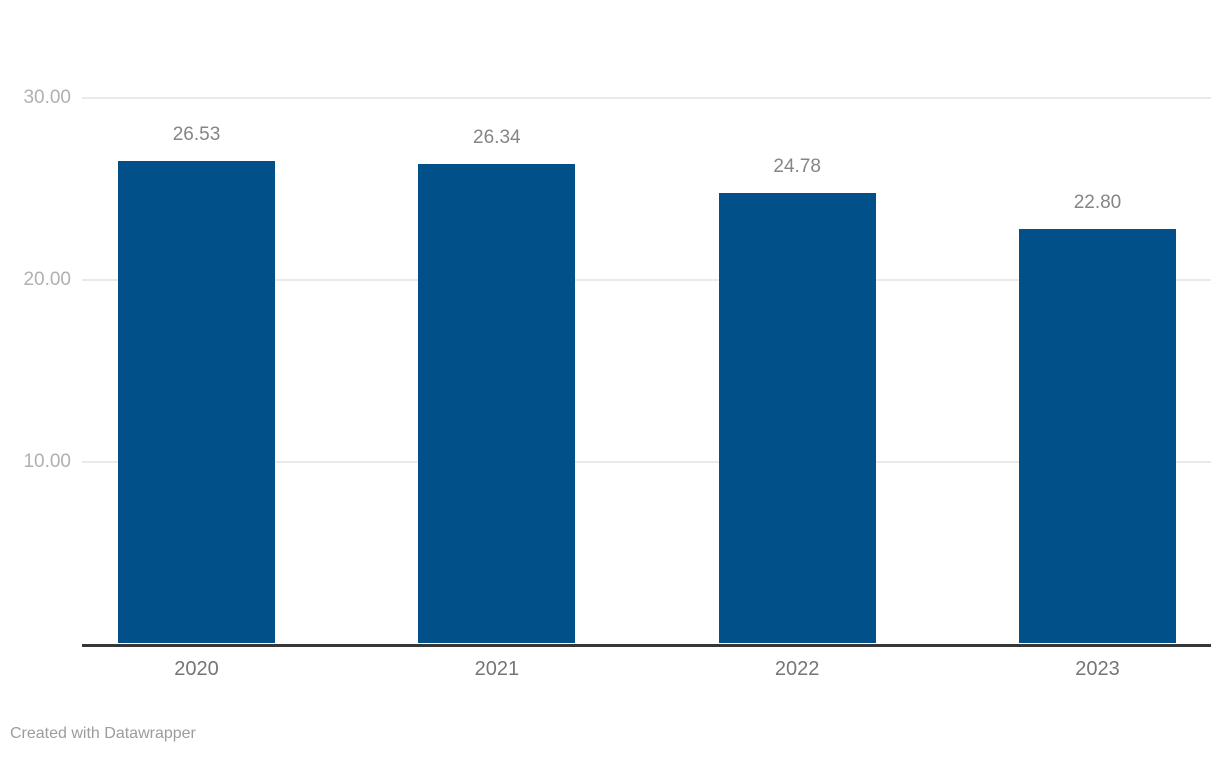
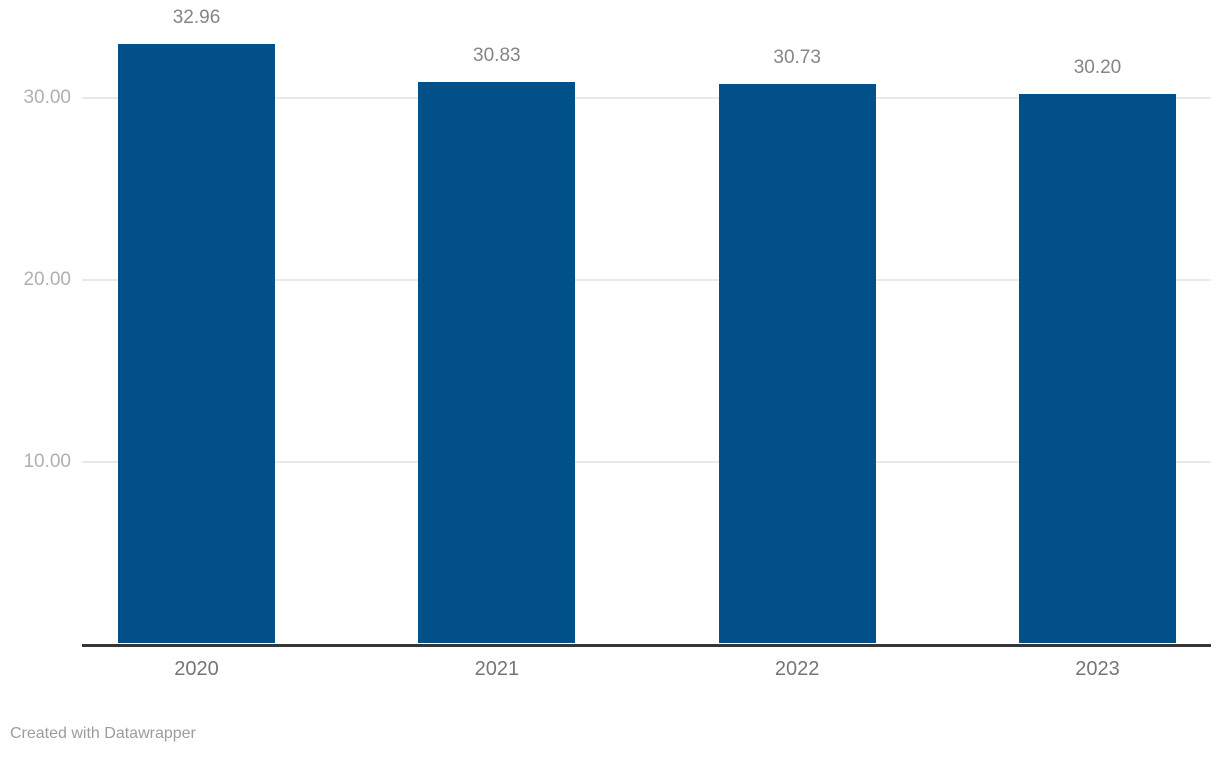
2020: 26.53 -> 32.96
2021: 26.34 -> 30.83
2022: 24.78 -> 30.73
2023: 22.80 -> 30.20
